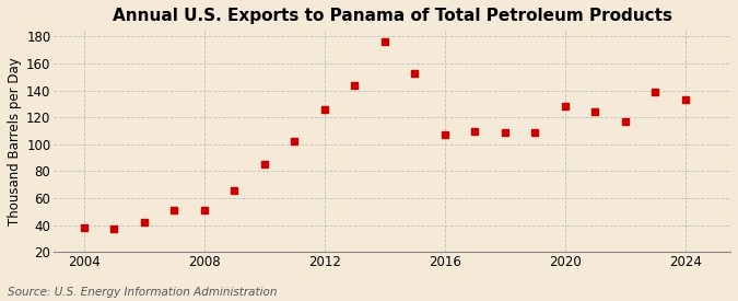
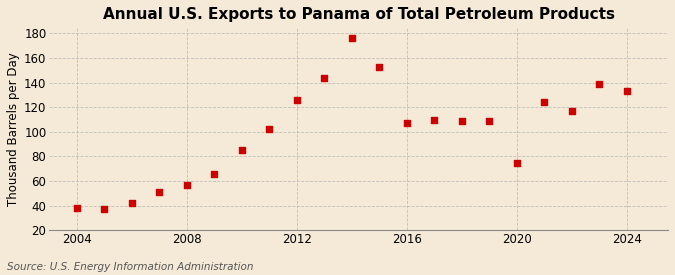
2008: 51 -> 57
2020: 128 -> 75
